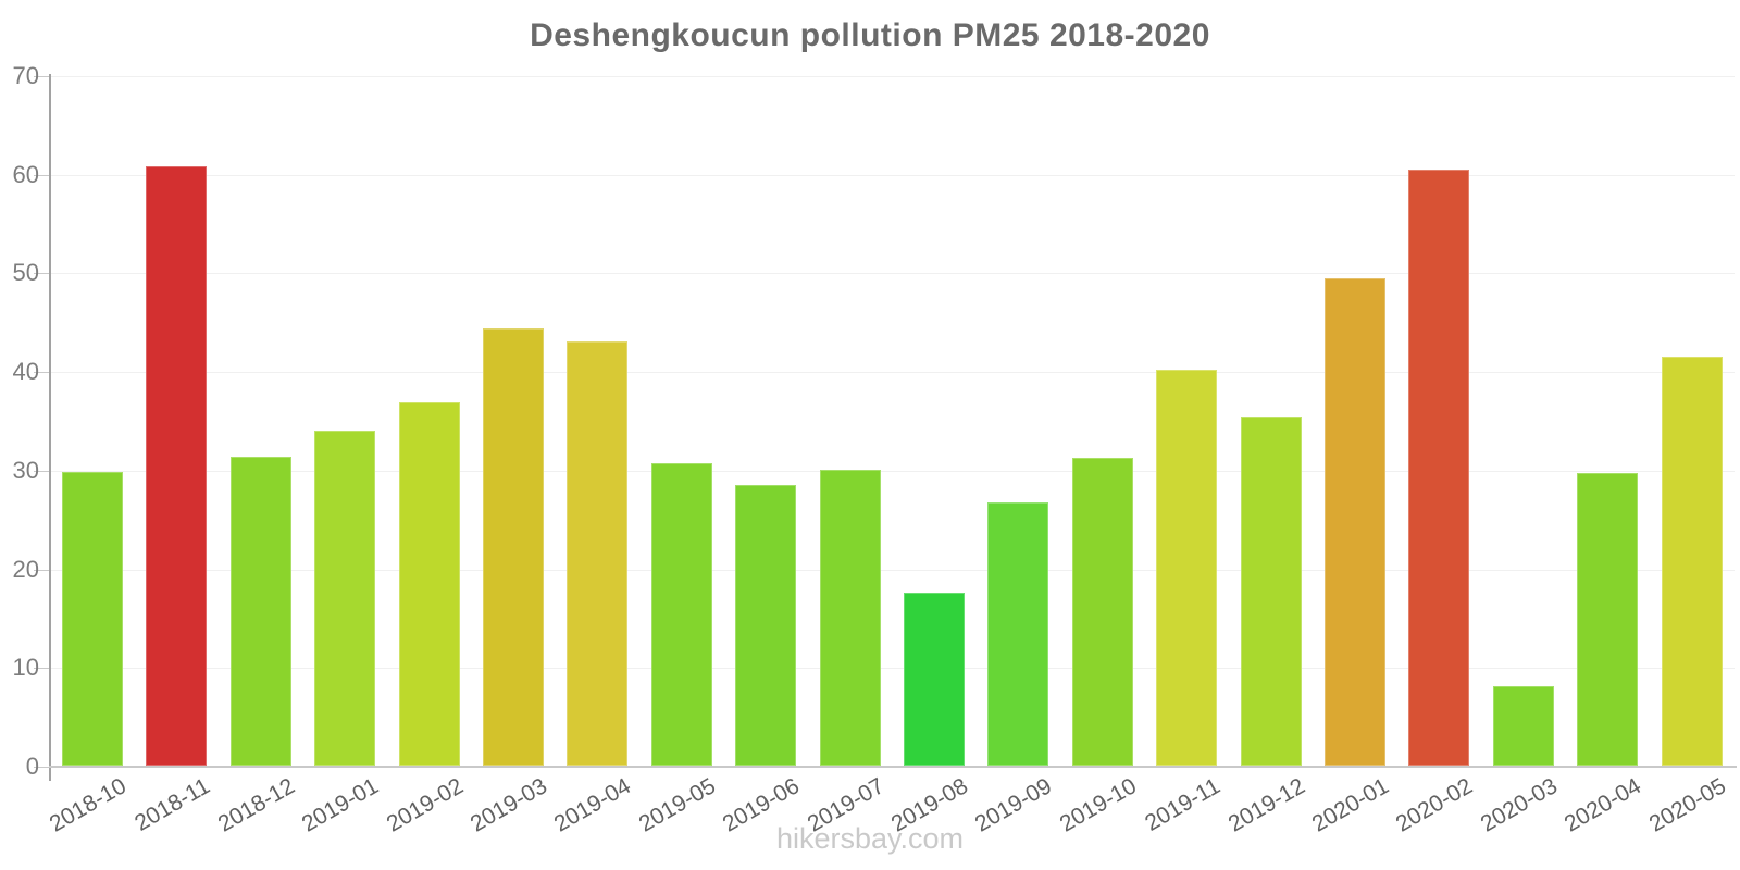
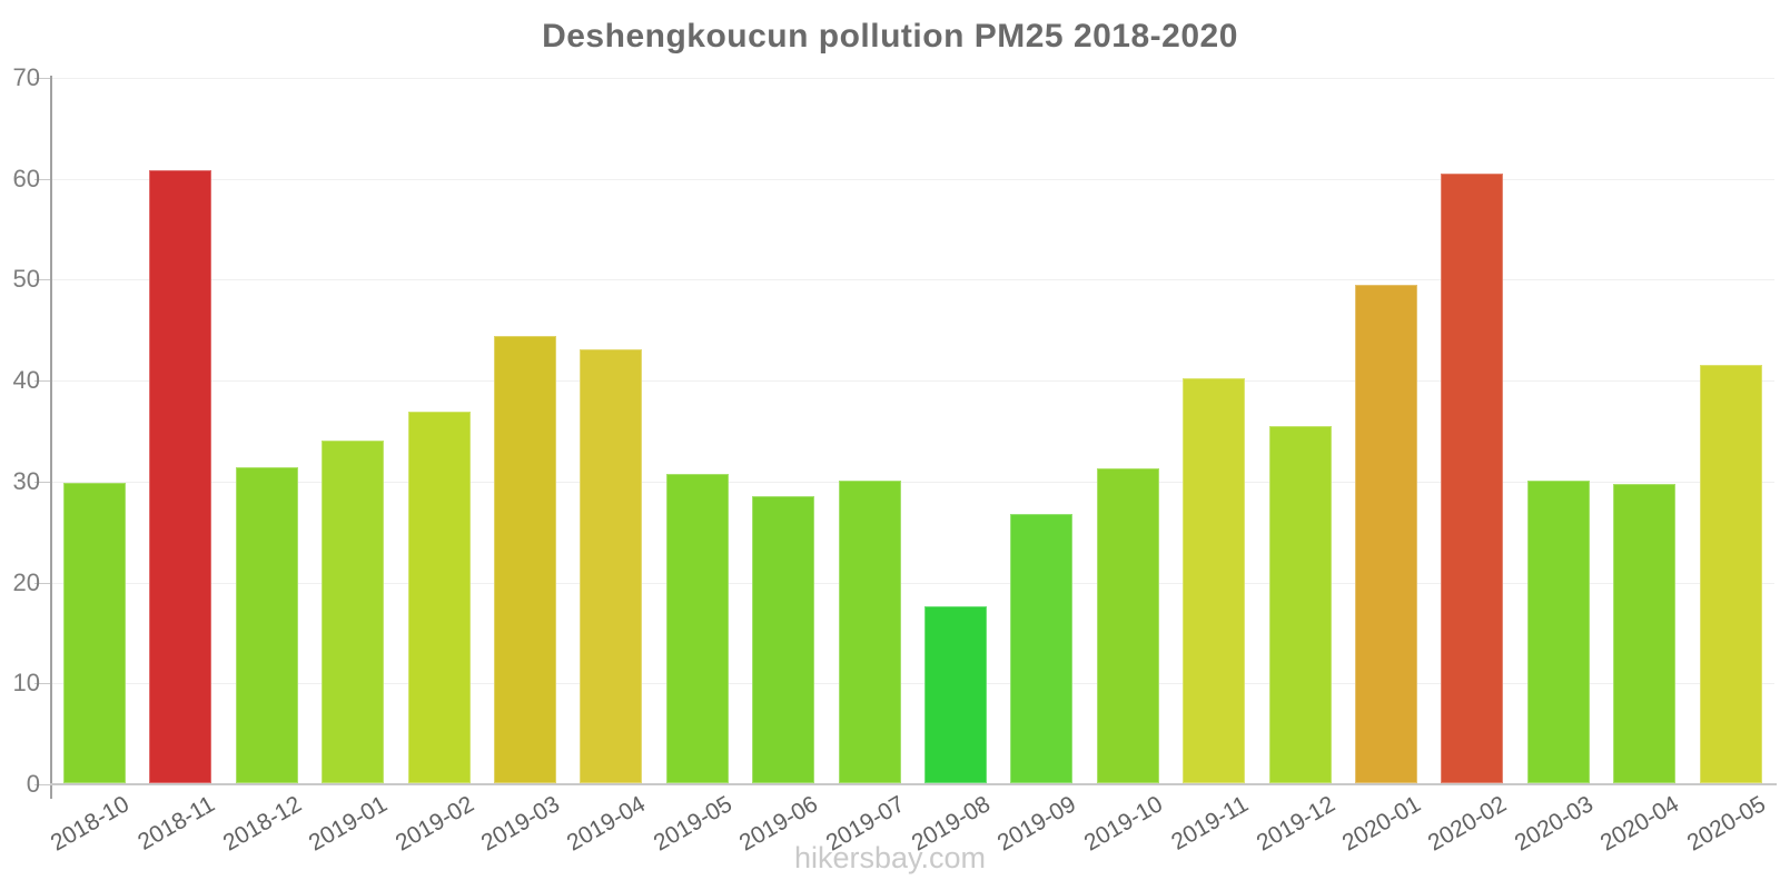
2020-03: 8 -> 30
